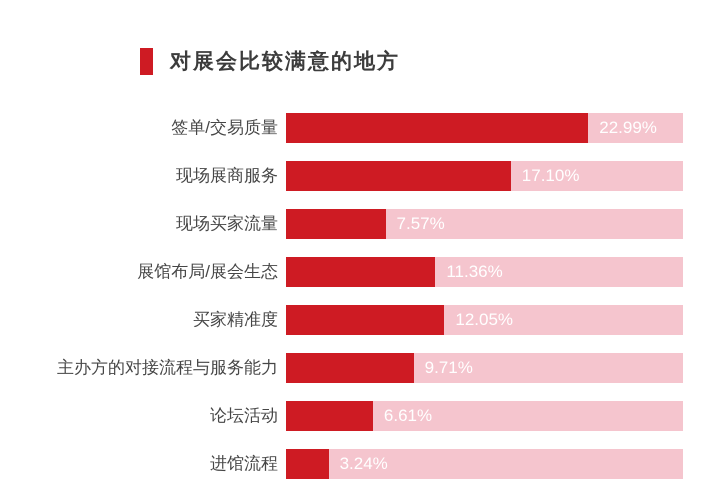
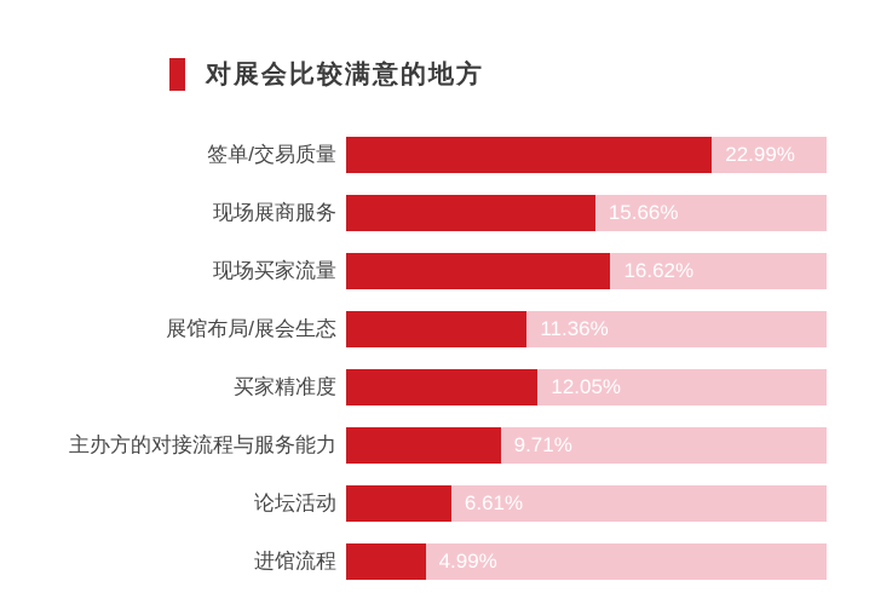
现场展商服务: 17.10% -> 15.66%
现场买家流量: 7.57% -> 16.62%
进馆流程: 3.24% -> 4.99%
